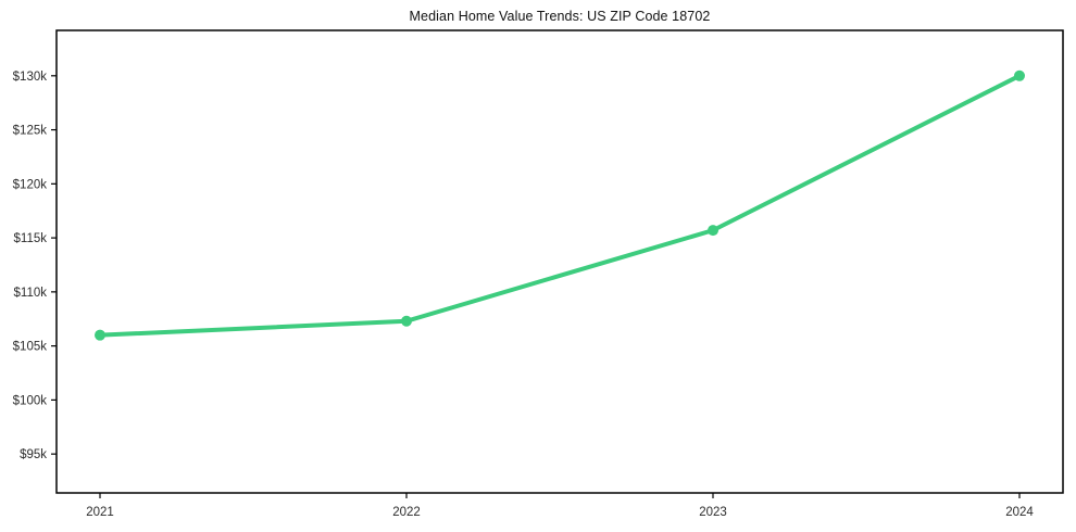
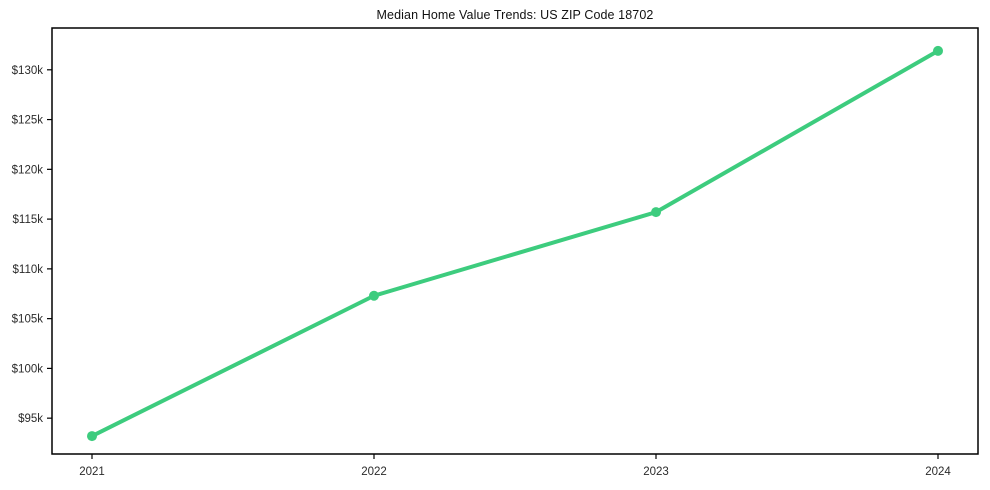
2021: $106k -> $93k
2024: $130k -> $132k
